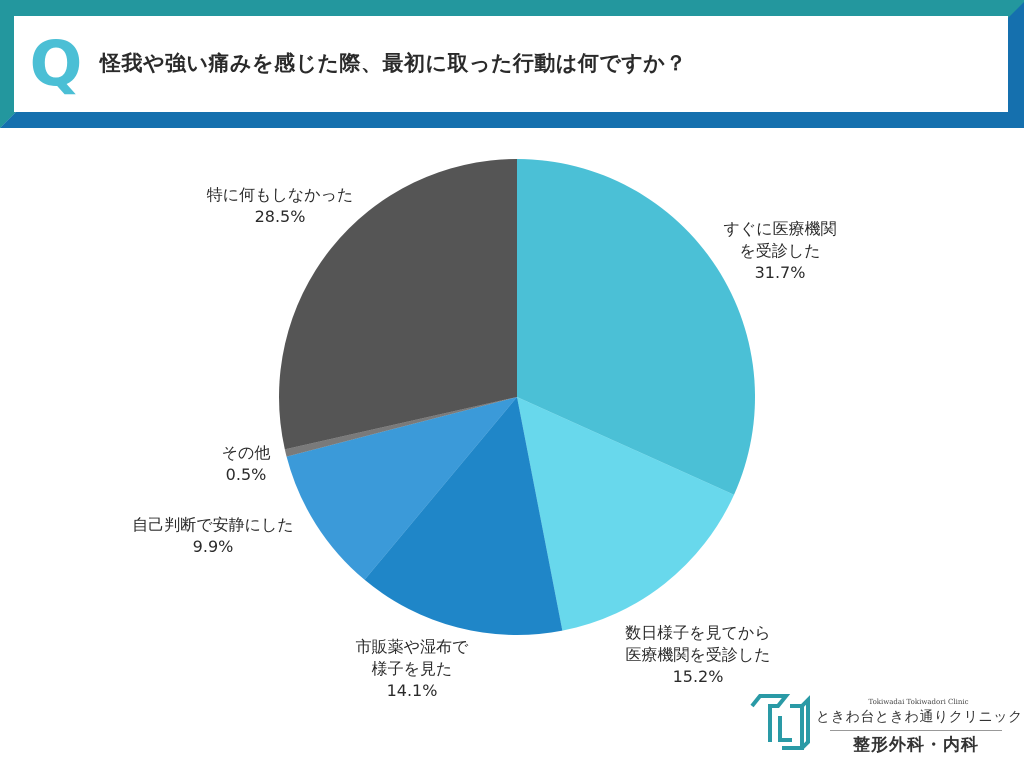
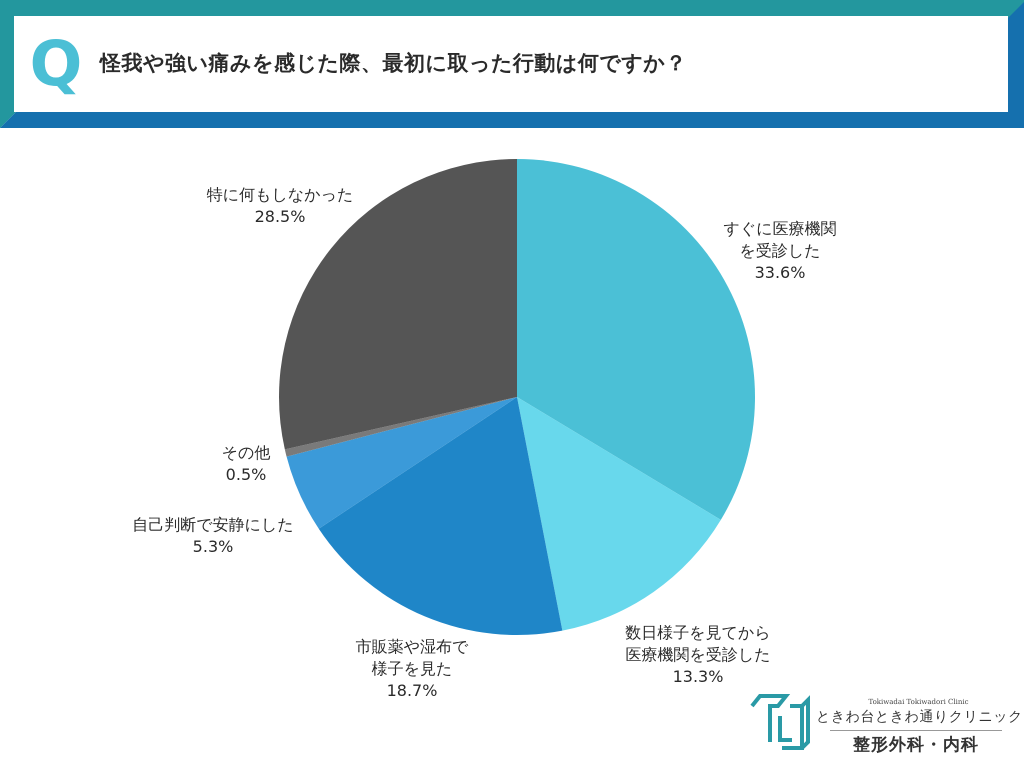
すぐに医療機関を受診した: 31.7% -> 33.6%
数日様子を見てから医療機関を受診した: 15.2% -> 13.3%
市販薬や湿布で様子を見た: 14.1% -> 18.7%
自己判断で安静にした: 9.9% -> 5.3%
